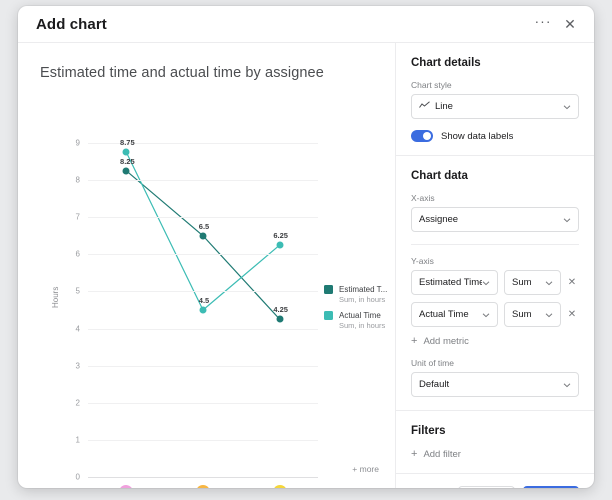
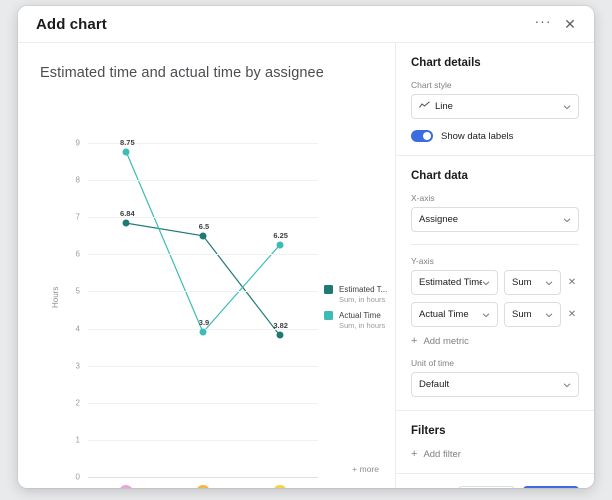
Estimated Time/AB: 8.25 -> 6.84
Actual Time/EF: 4.5 -> 3.9
Estimated Time/CD: 4.25 -> 3.82
